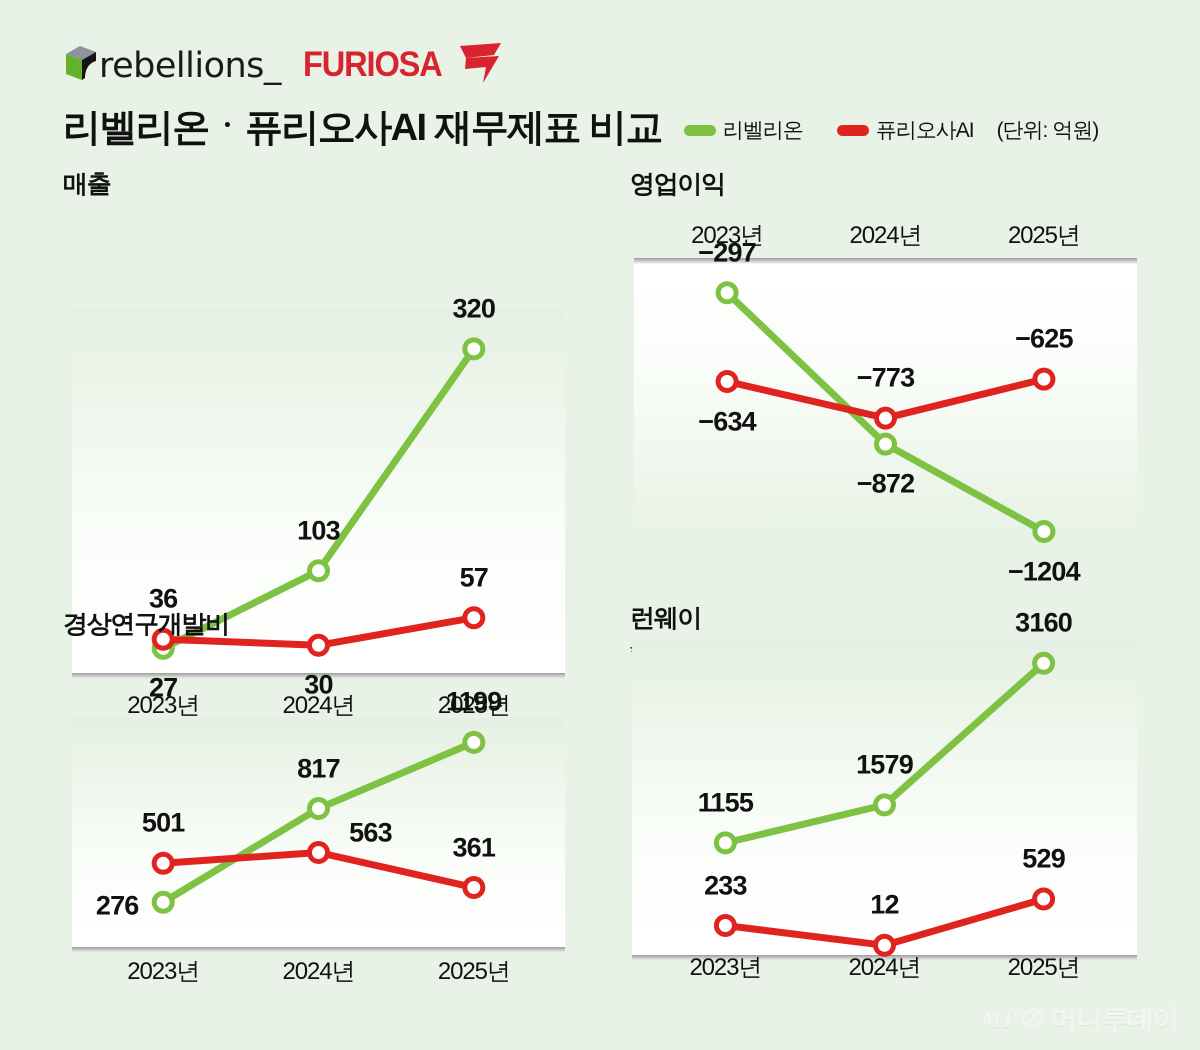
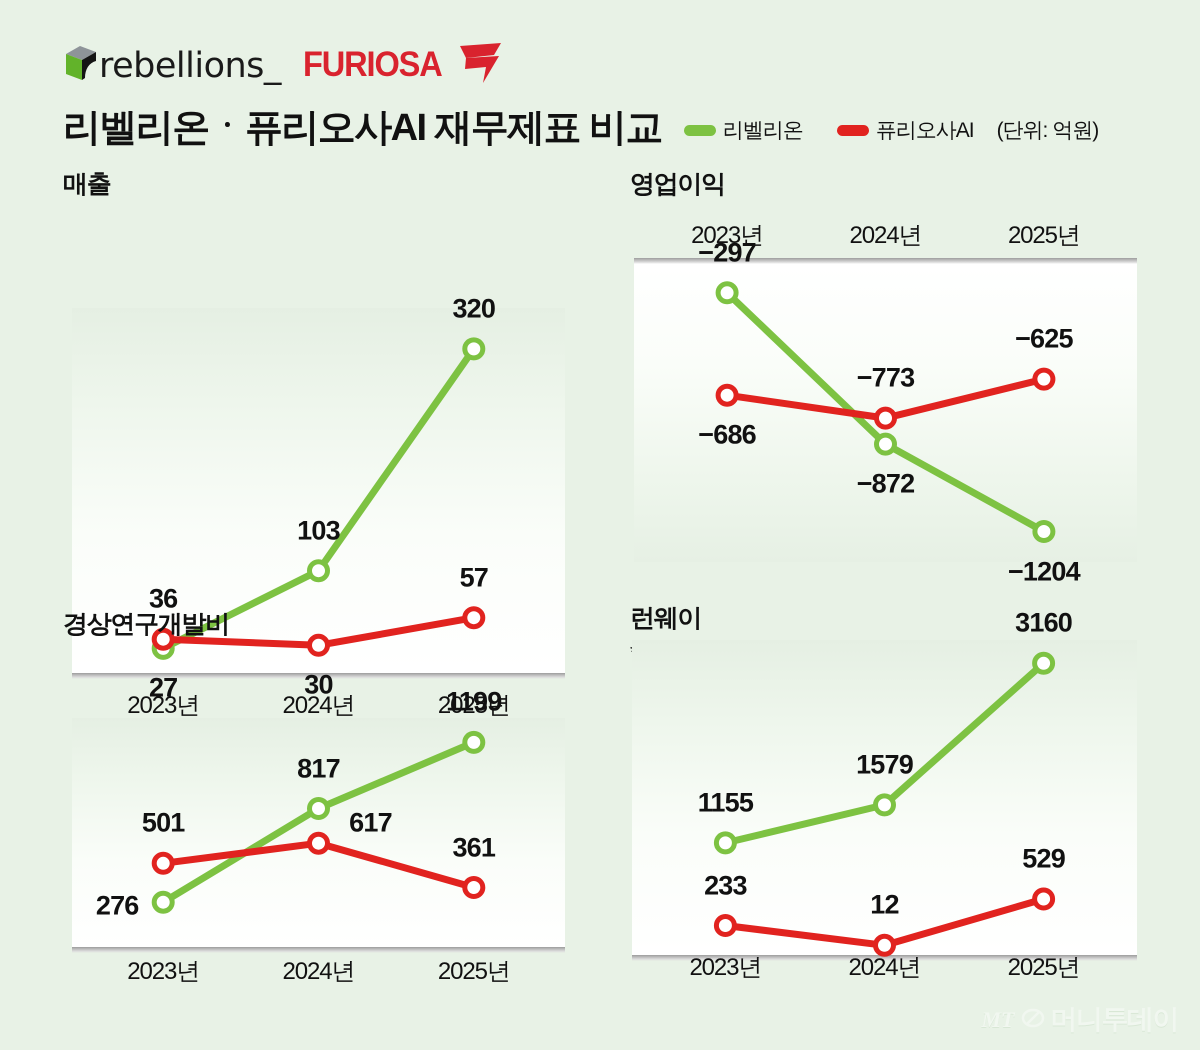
영업이익/퓨리오사AI/2023년: −634 -> −686
경상연구개발비/퓨리오사AI/2024년: 563 -> 617
